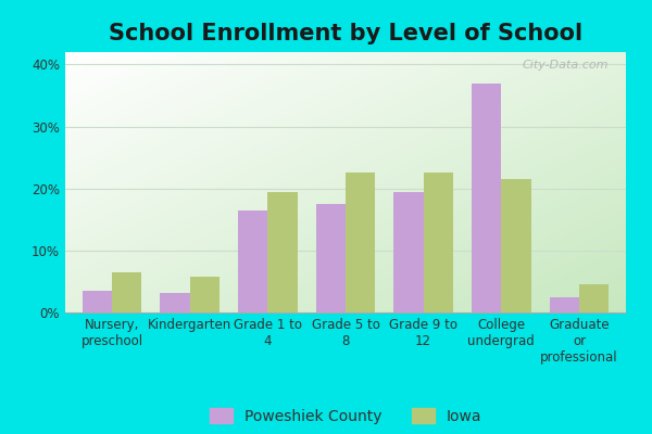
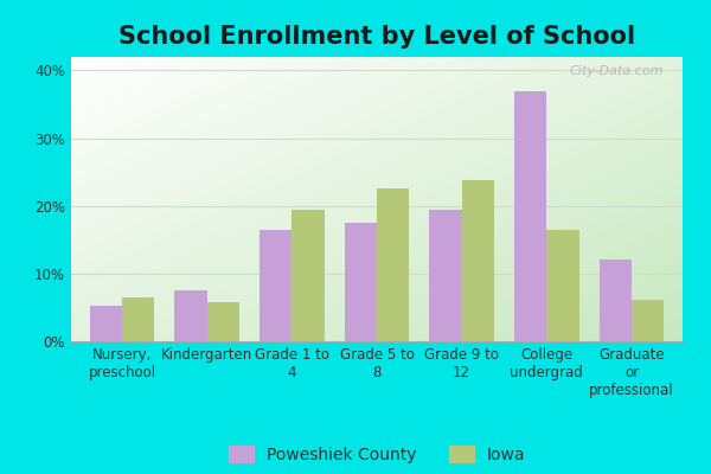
Poweshiek County/Nursery, preschool: 3.5% -> 5.2%
Poweshiek County/Kindergarten: 3.2% -> 7.6%
Iowa/Grade 9 to 12: 22.5% -> 23.8%
Iowa/College undergrad: 21.5% -> 16.4%
Poweshiek County/Graduate or professional: 2.5% -> 12.0%
Iowa/Graduate or professional: 4.5% -> 6.2%
